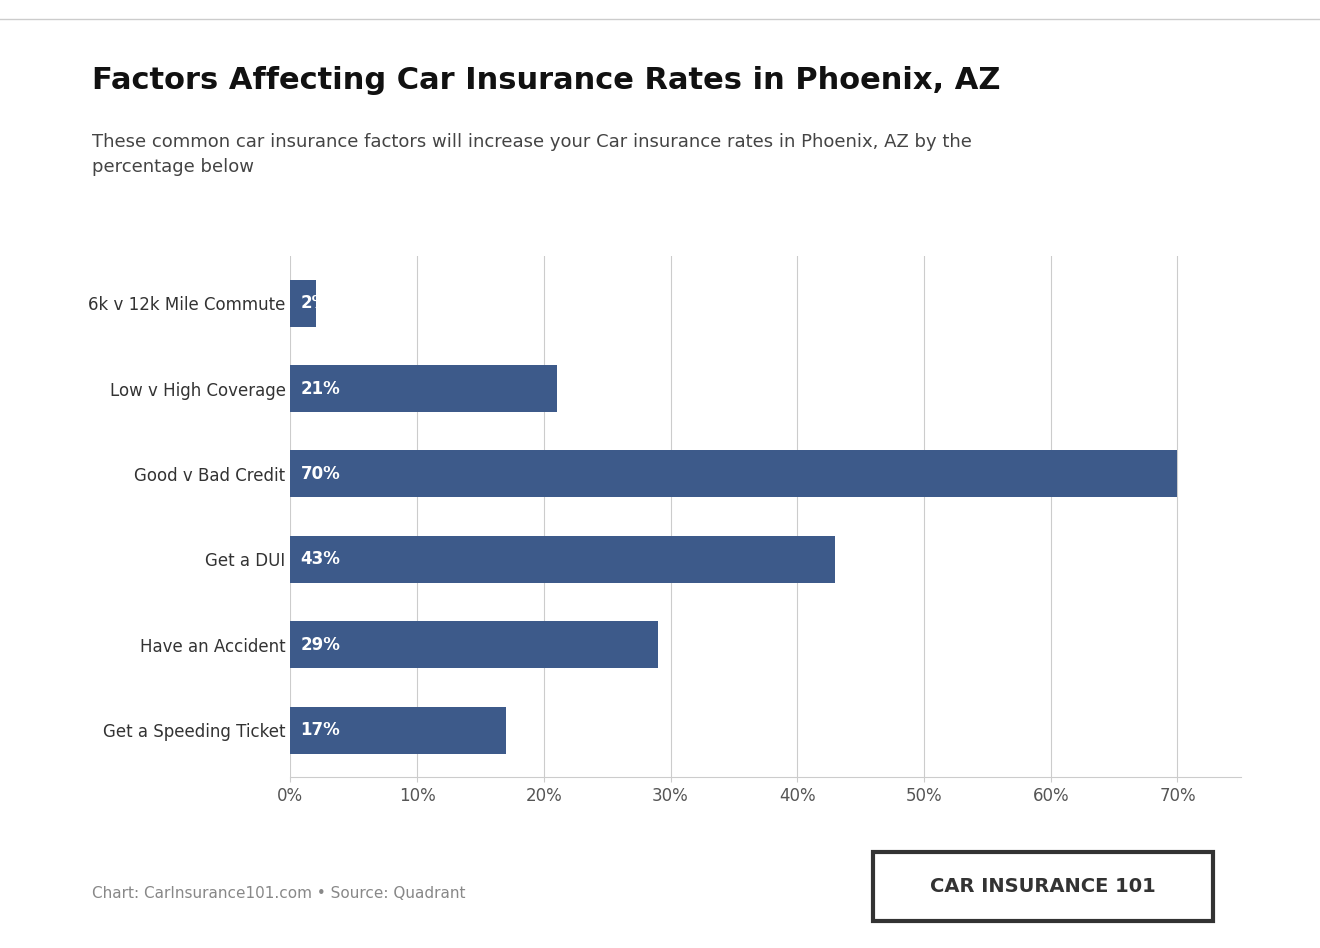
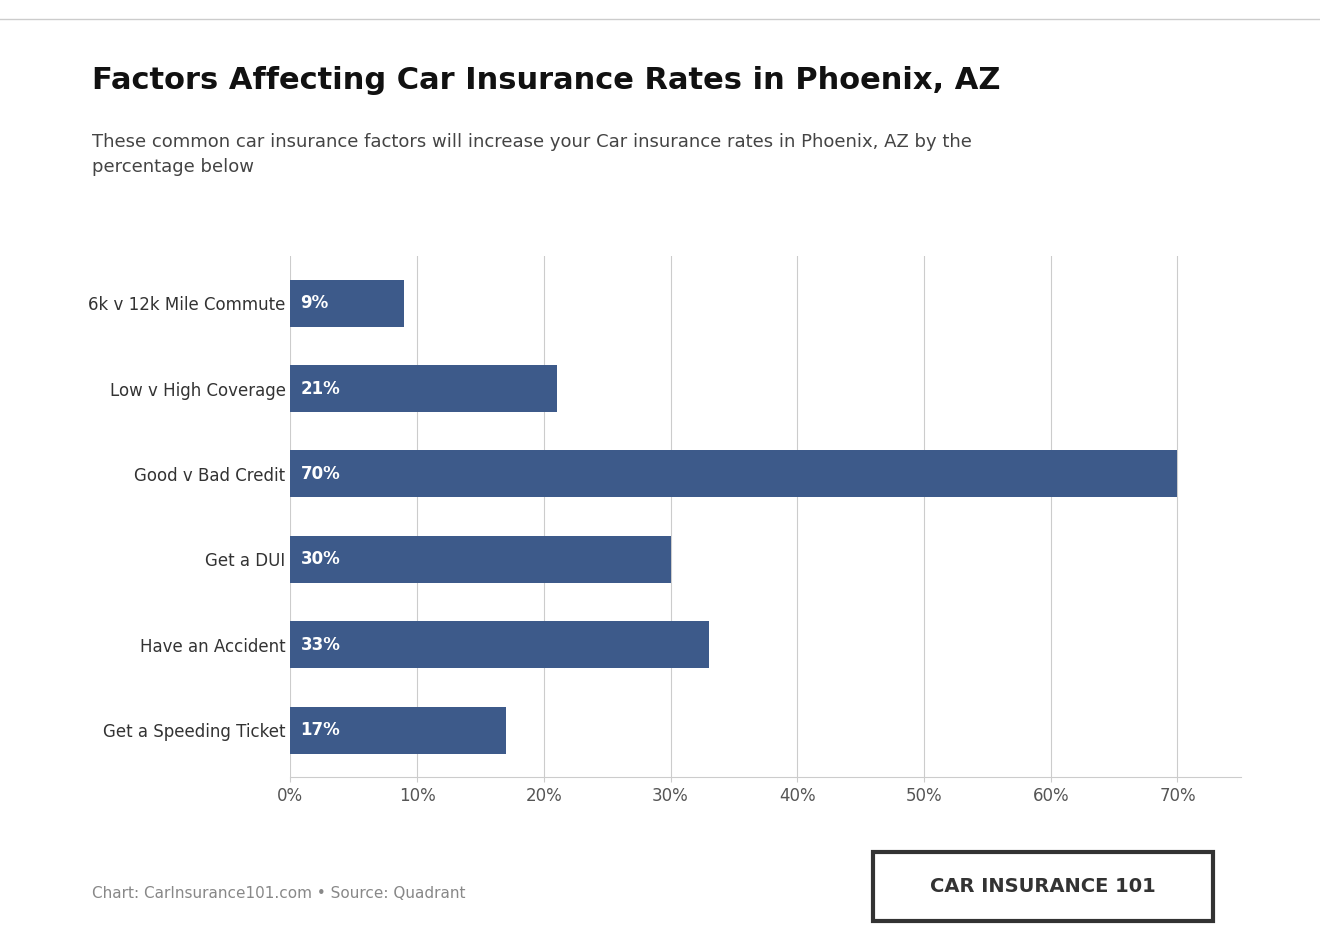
6k v 12k Mile Commute: 2% -> 9%
Get a DUI: 43% -> 30%
Have an Accident: 29% -> 33%
